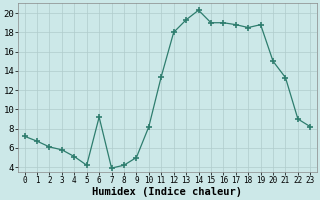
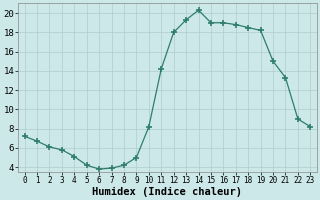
6: 9.2 -> 3.8
11: 13.4 -> 14.2
19: 18.8 -> 18.2
